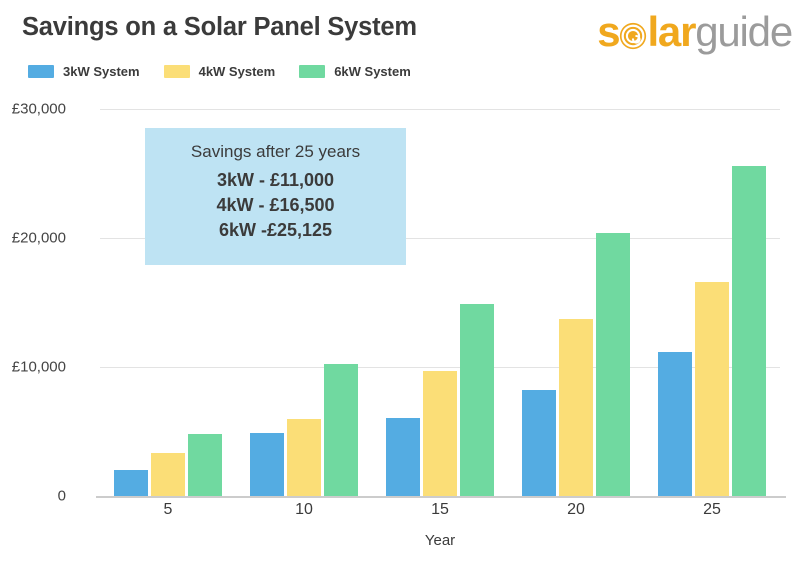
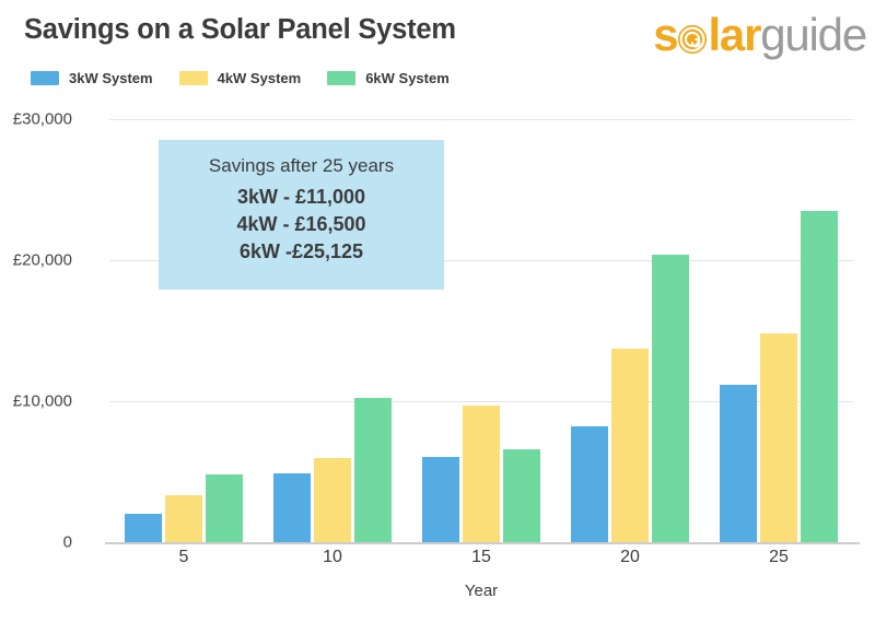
6kW System/15: £14900 -> £6600
4kW System/25: £16600 -> £14800
6kW System/25: £25600 -> £23500
